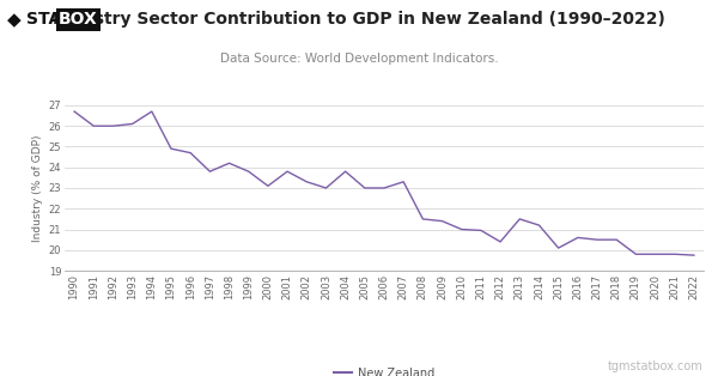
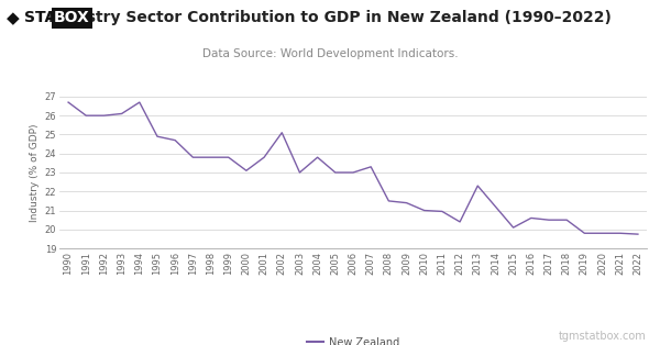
1998: 24.2 -> 23.8
2002: 23.3 -> 25.1
2013: 21.5 -> 22.3
